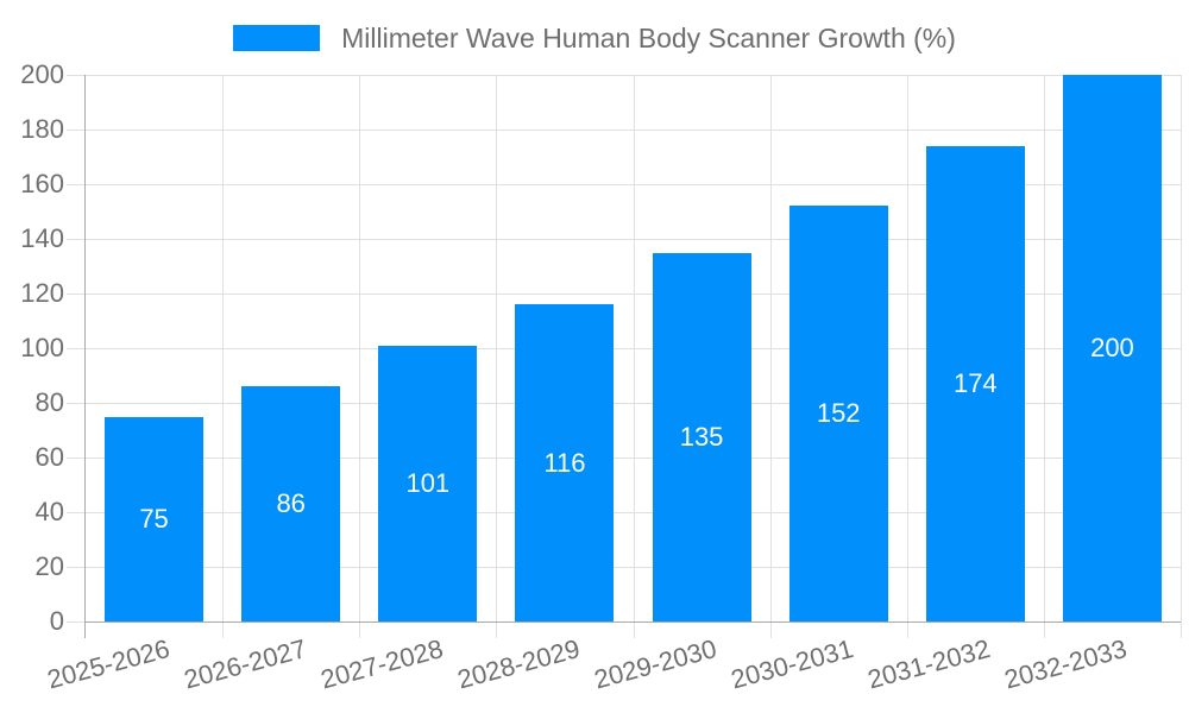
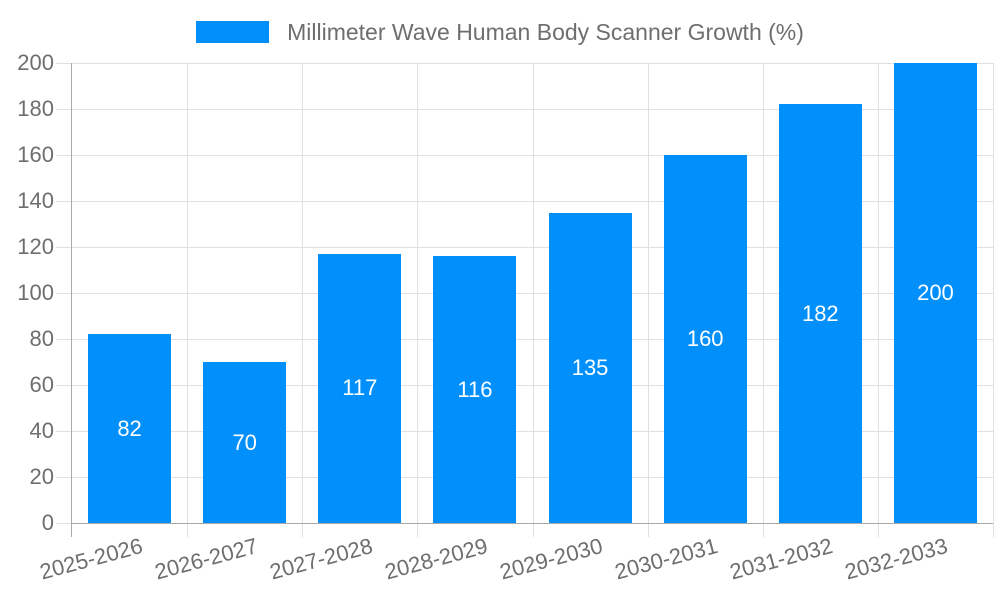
2025-2026: 75 -> 82
2026-2027: 86 -> 70
2027-2028: 101 -> 117
2030-2031: 152 -> 160
2031-2032: 174 -> 182
